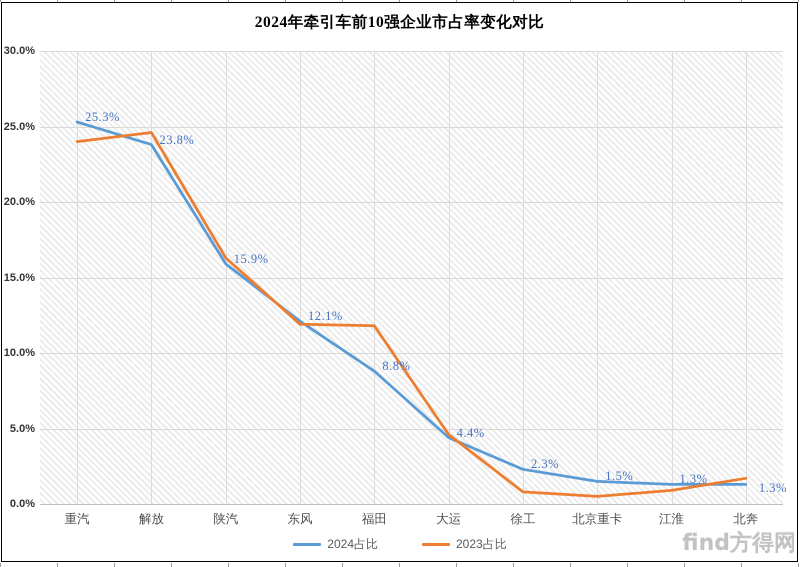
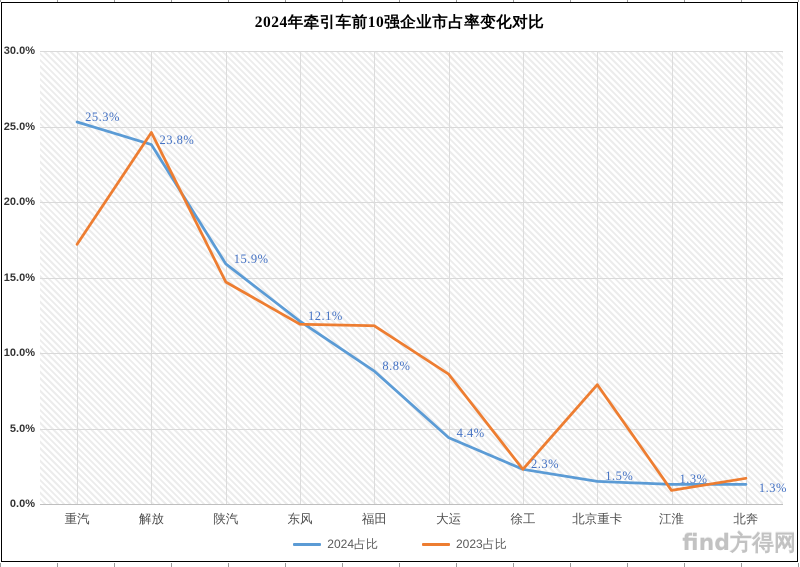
2023占比/重汽: 24.0% -> 17.2%
2023占比/陕汽: 16.3% -> 14.7%
2023占比/大运: 4.6% -> 8.6%
2023占比/徐工: 0.8% -> 2.3%
2023占比/北京重卡: 0.5% -> 7.9%
